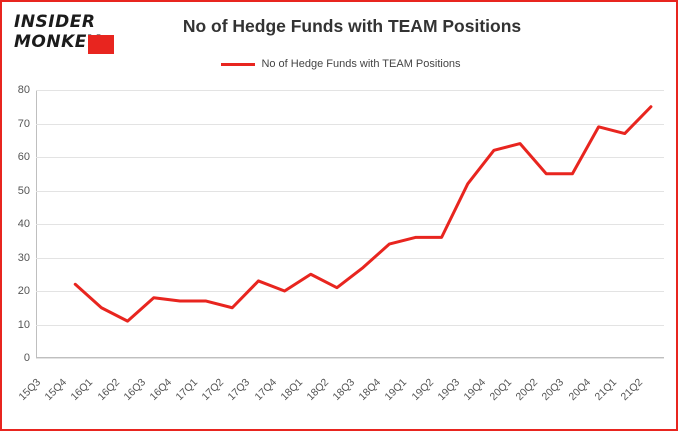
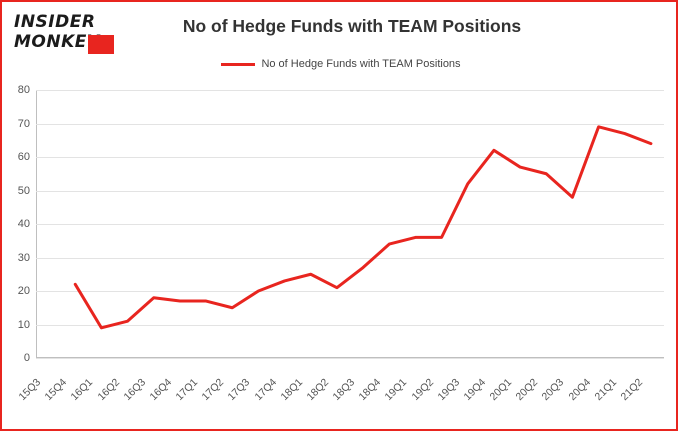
16Q1: 15 -> 9
17Q3: 23 -> 20
17Q4: 20 -> 23
20Q1: 64 -> 57
20Q3: 55 -> 48
21Q2: 75 -> 64
